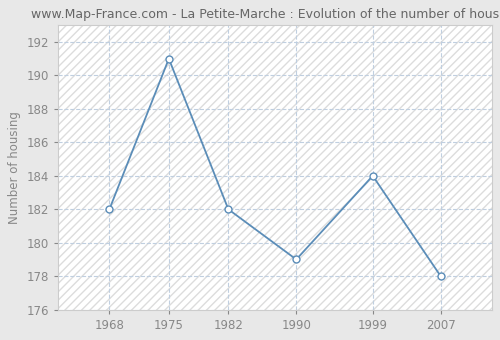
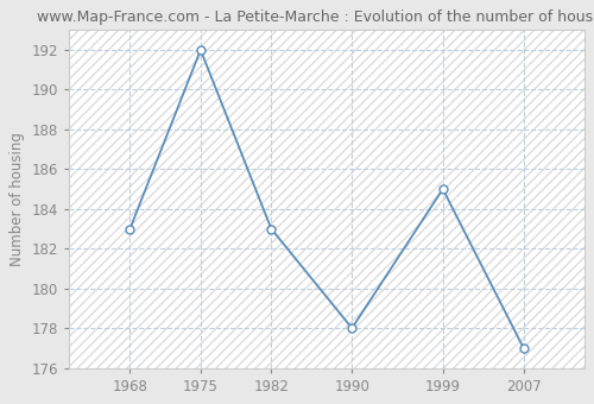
1968: 182 -> 183
1975: 191 -> 192
1982: 182 -> 183
1990: 179 -> 178
1999: 184 -> 185
2007: 178 -> 177
